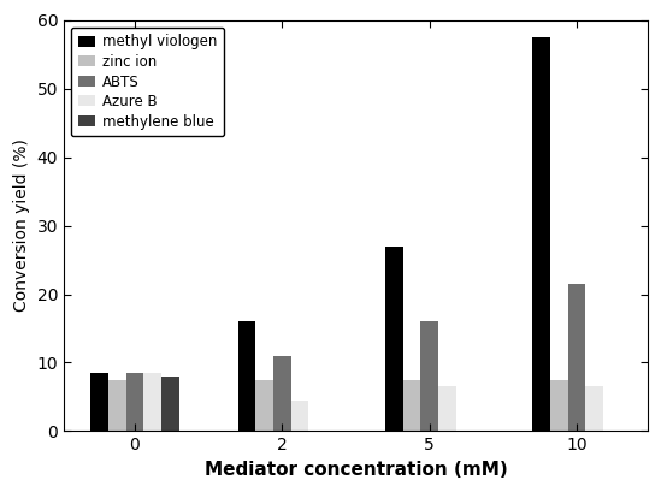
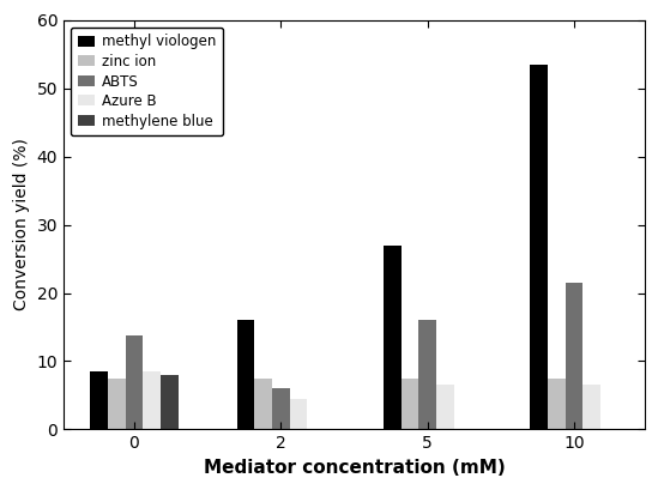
ABTS/0: 8.5 -> 13.8
ABTS/2: 11.0 -> 6.0
methyl viologen/10: 57.5 -> 53.4
